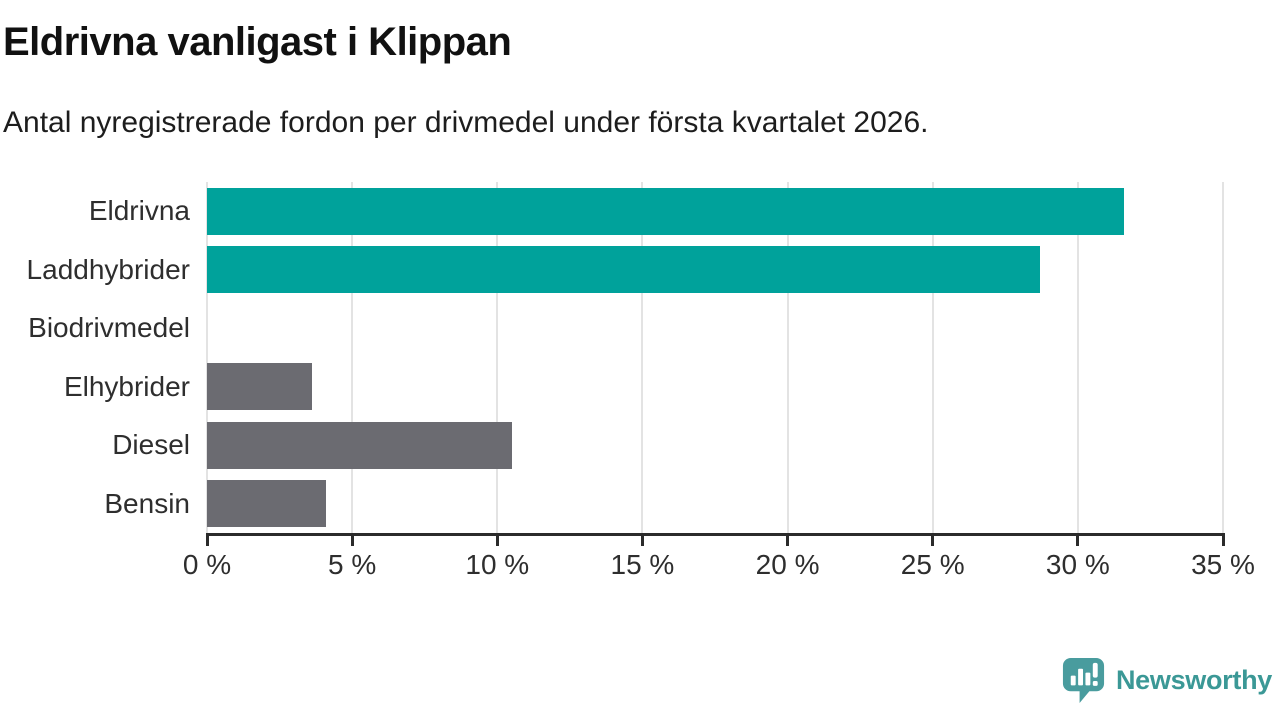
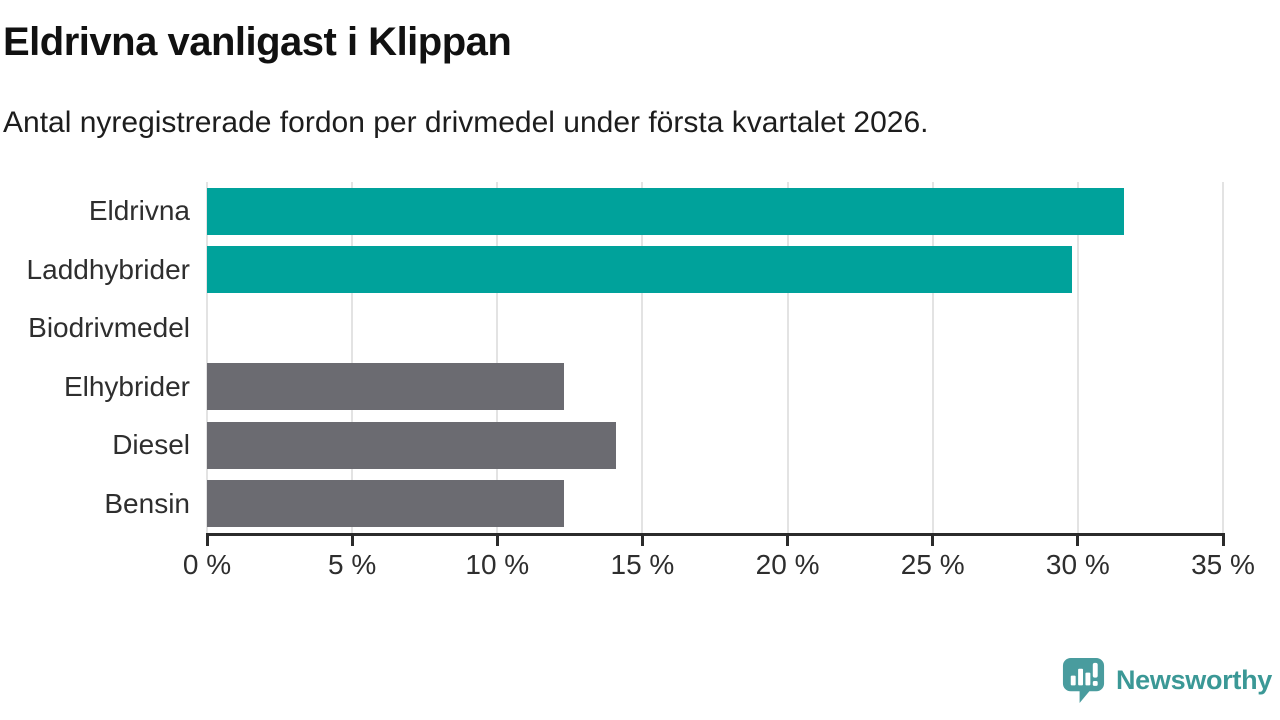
Laddhybrider: 28.7% -> 29.8%
Elhybrider: 3.6% -> 12.3%
Diesel: 10.5% -> 14.1%
Bensin: 4.1% -> 12.3%
